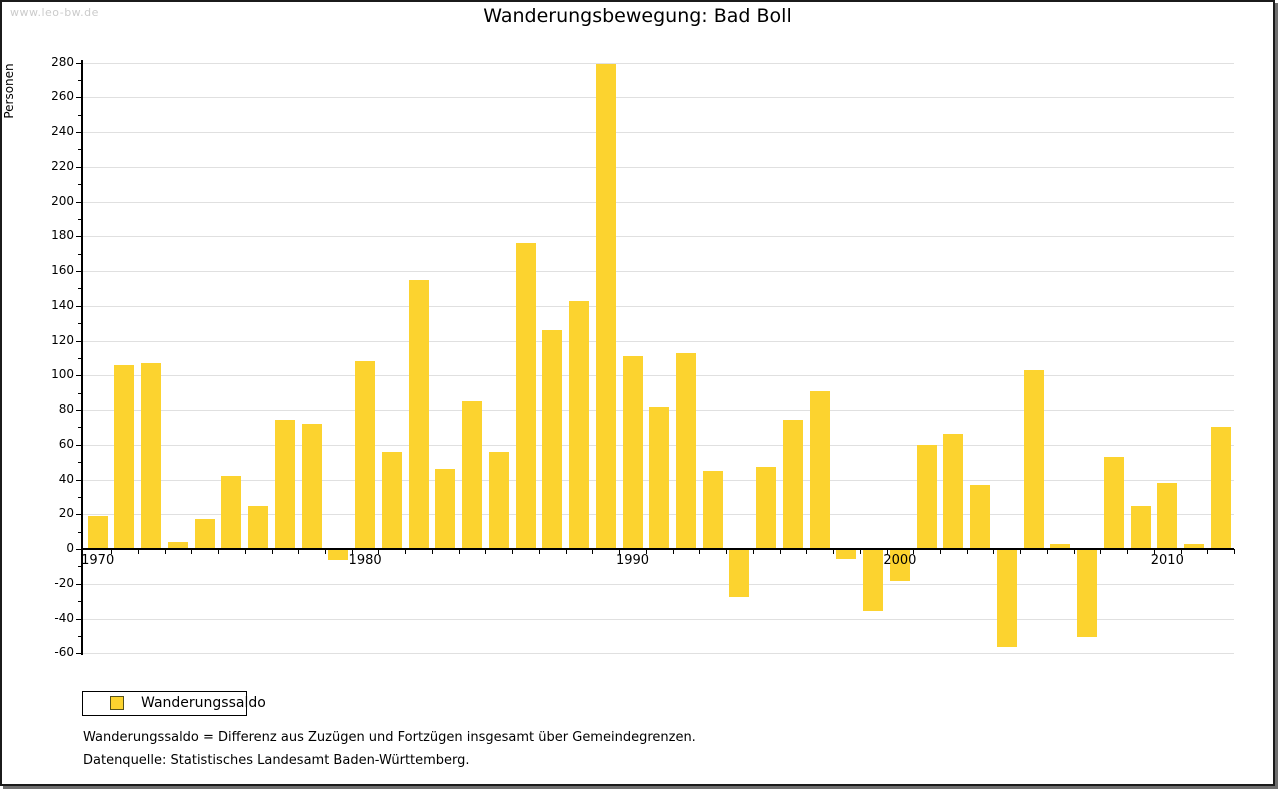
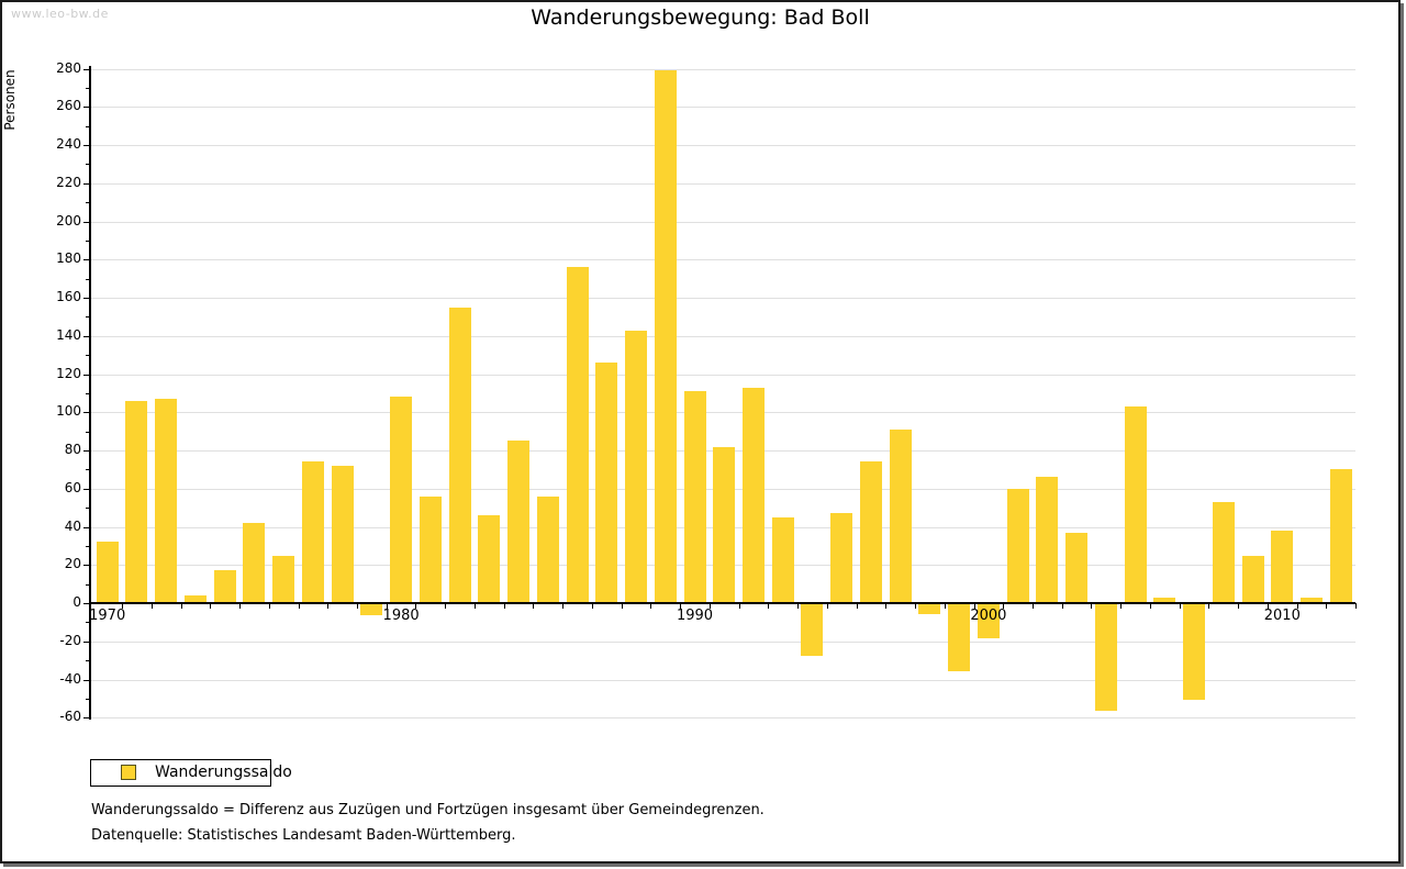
1970: 19 -> 32
